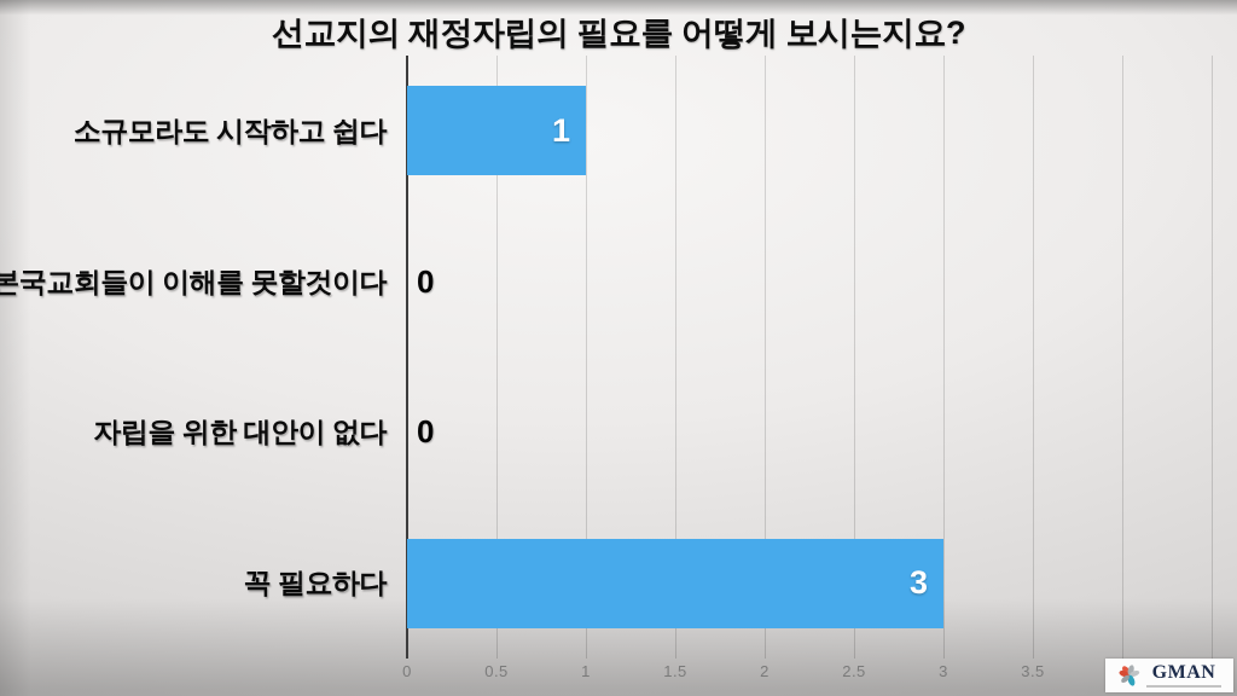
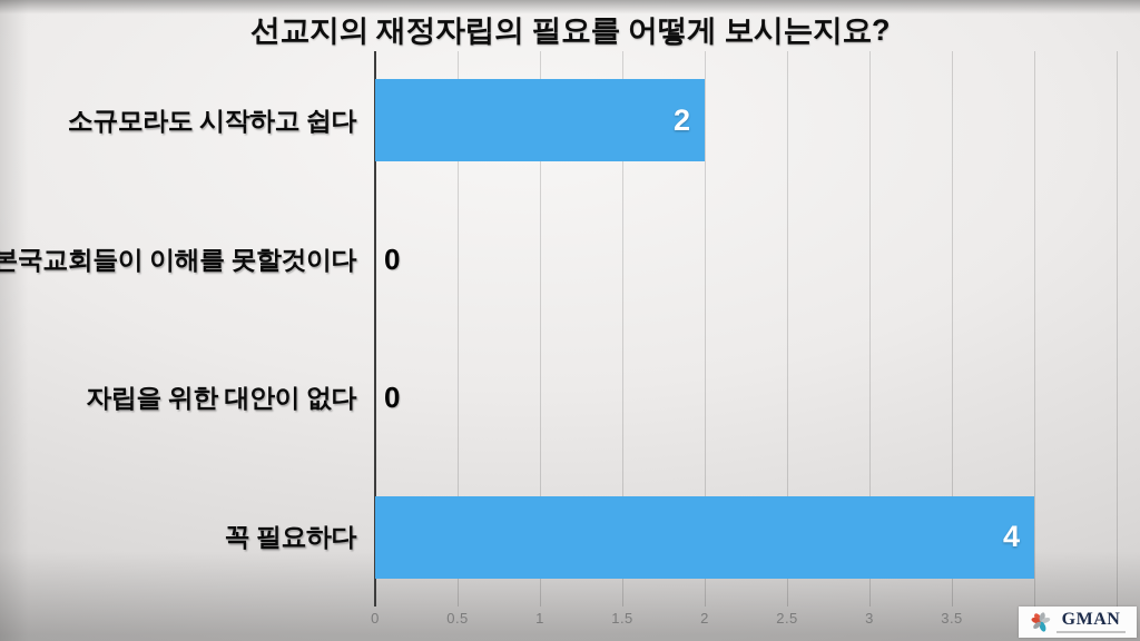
소규모라도 시작하고 쉽다: 1 -> 2
꼭 필요하다: 3 -> 4
